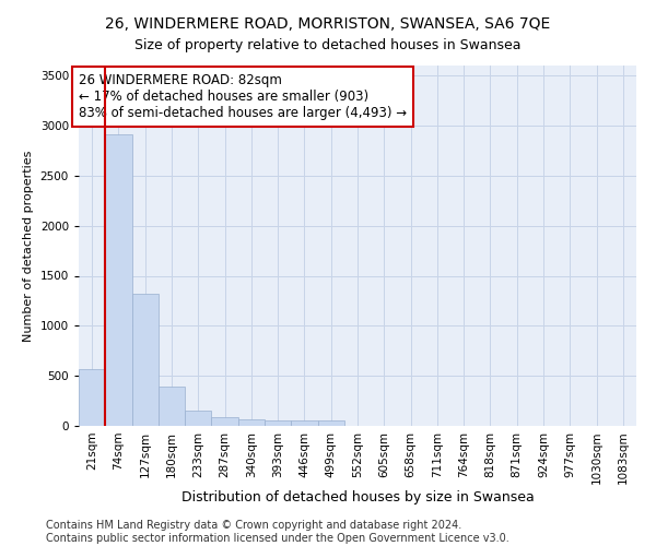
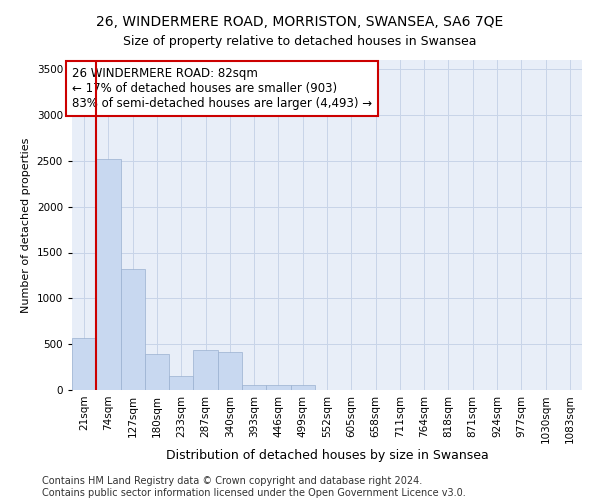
74sqm: 2910 -> 2520
287sqm: 90 -> 440
340sqm: 60 -> 420
